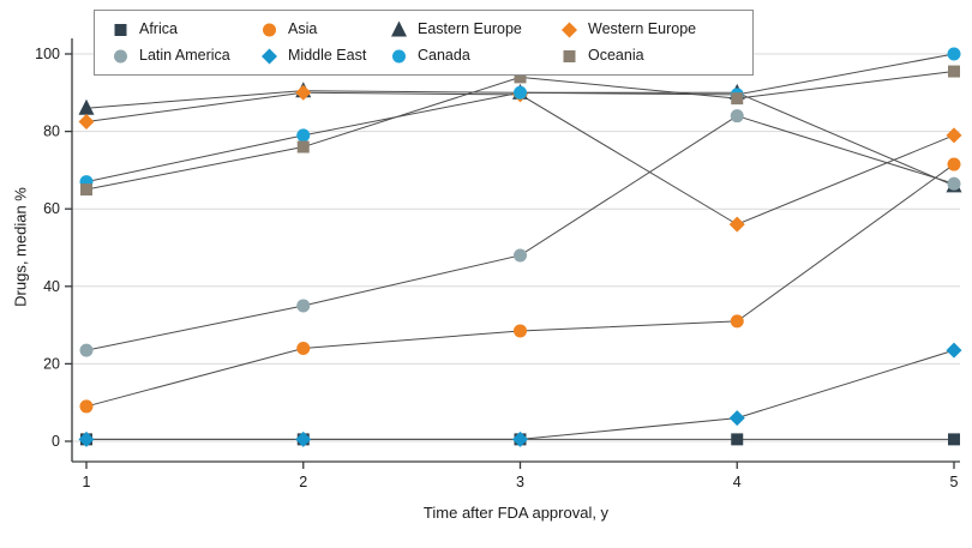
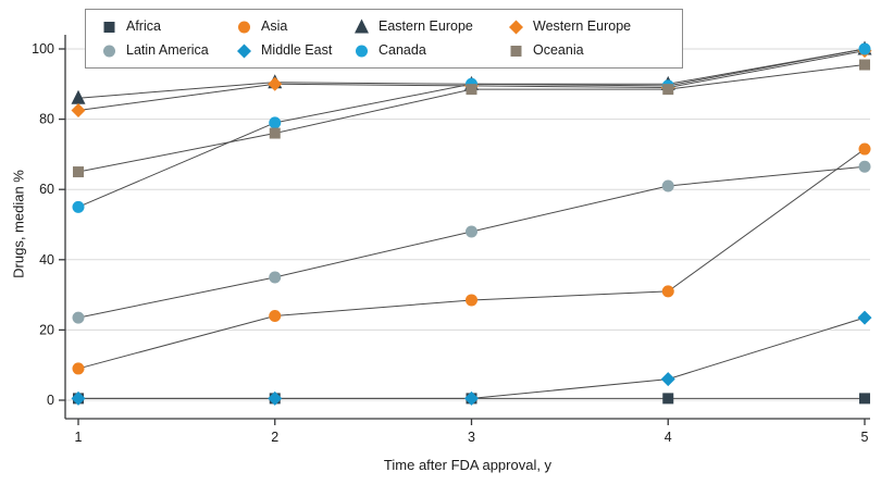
Canada/1: 67 -> 55
Oceania/3: 94 -> 88
Western Europe/4: 56 -> 89
Latin America/4: 84 -> 61
Eastern Europe/5: 66 -> 100
Western Europe/5: 79 -> 100
